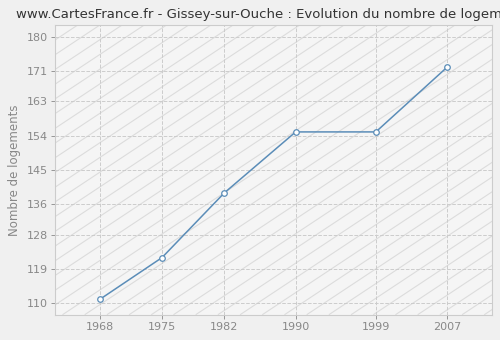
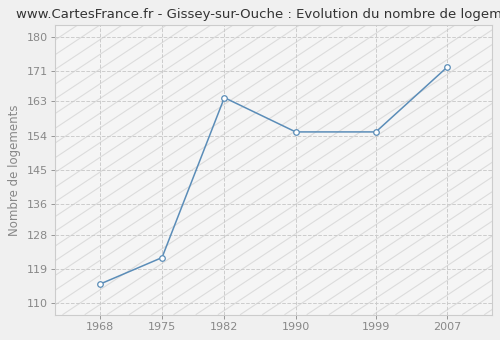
1968: 111 -> 115
1982: 139 -> 164
